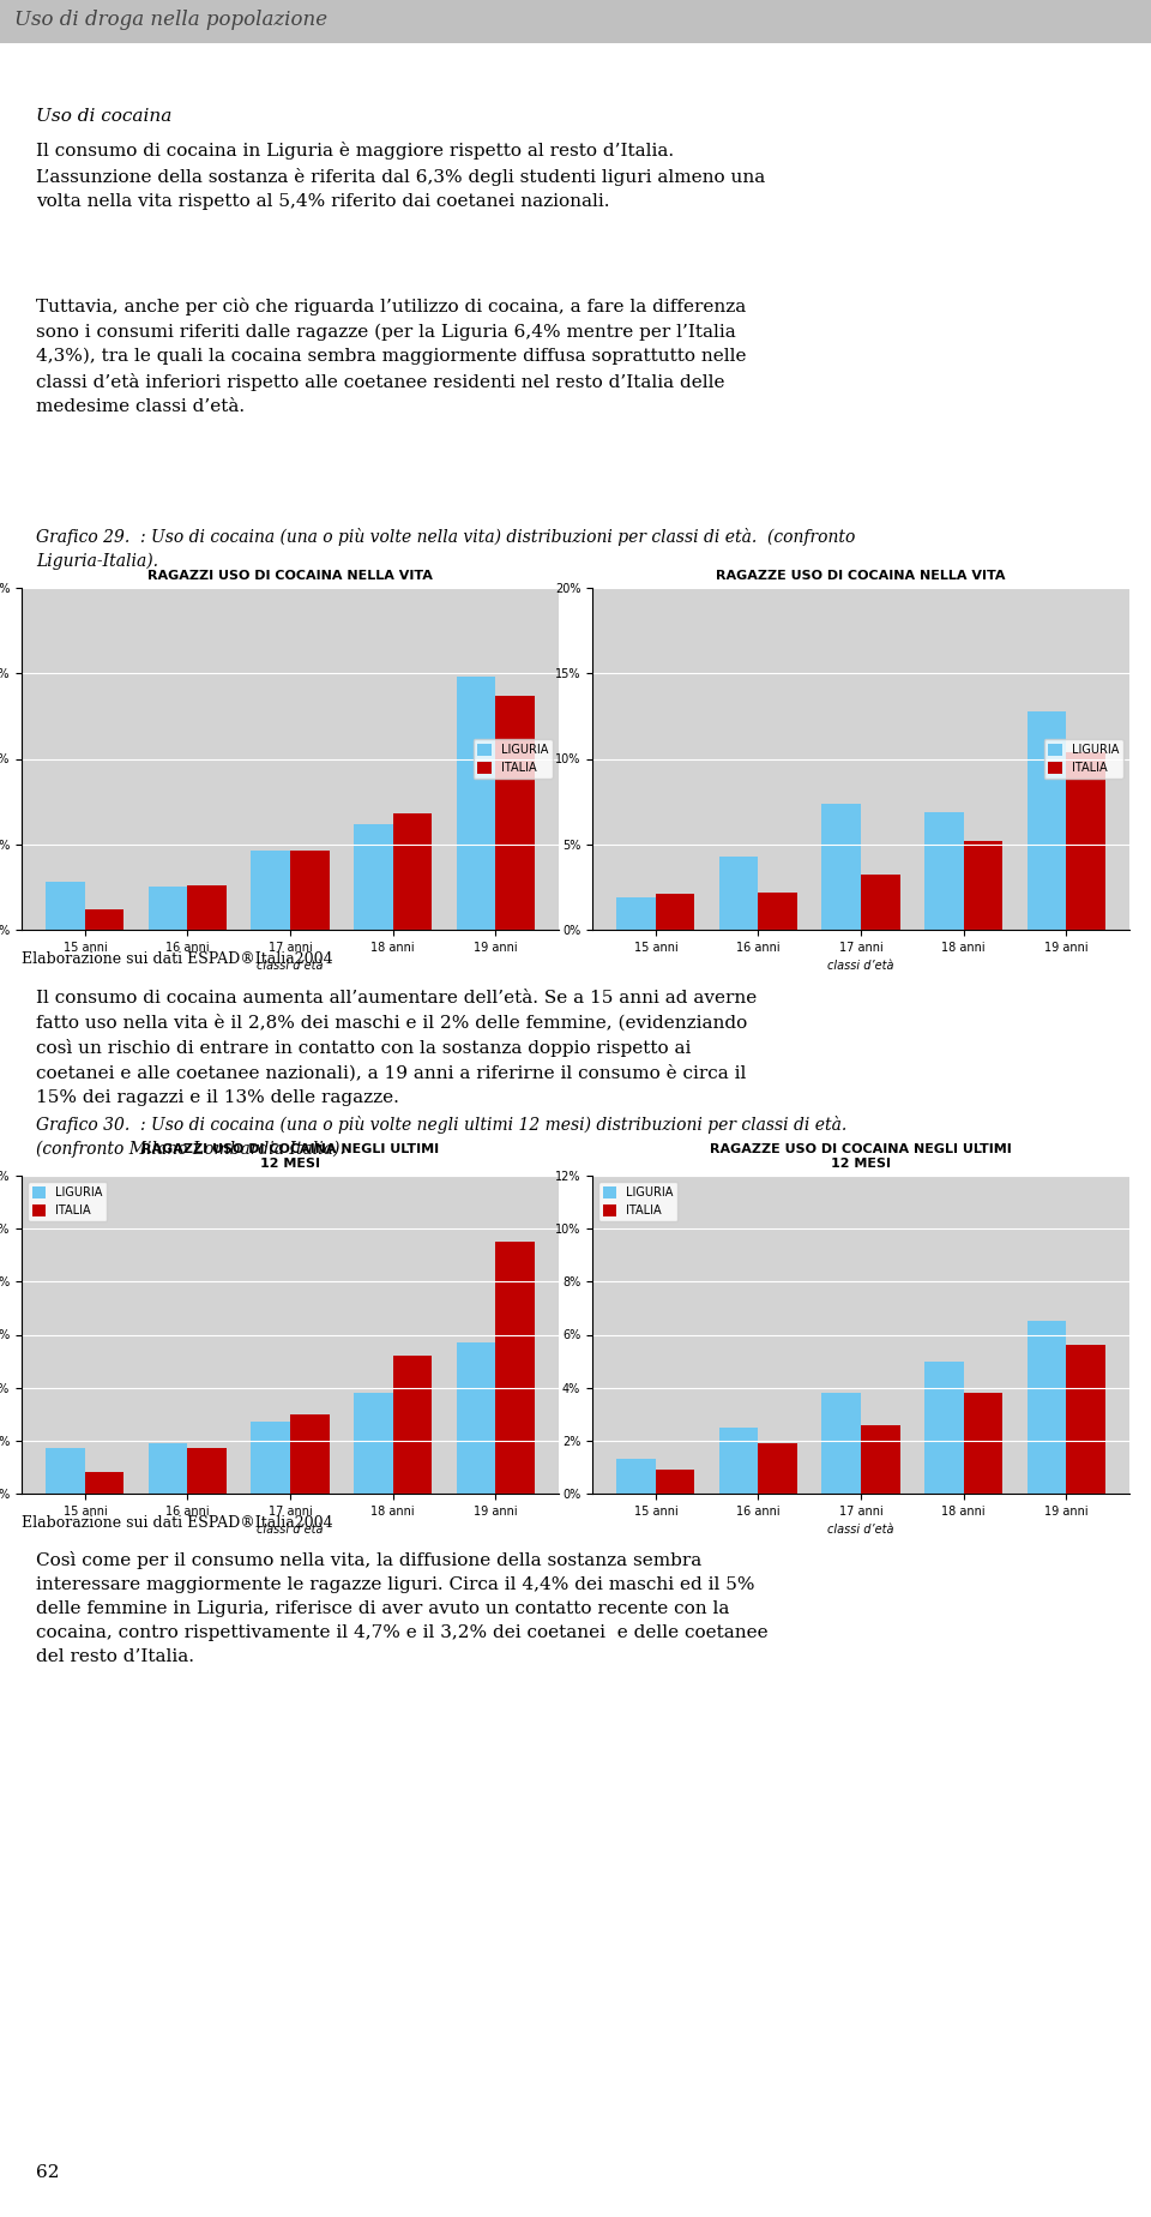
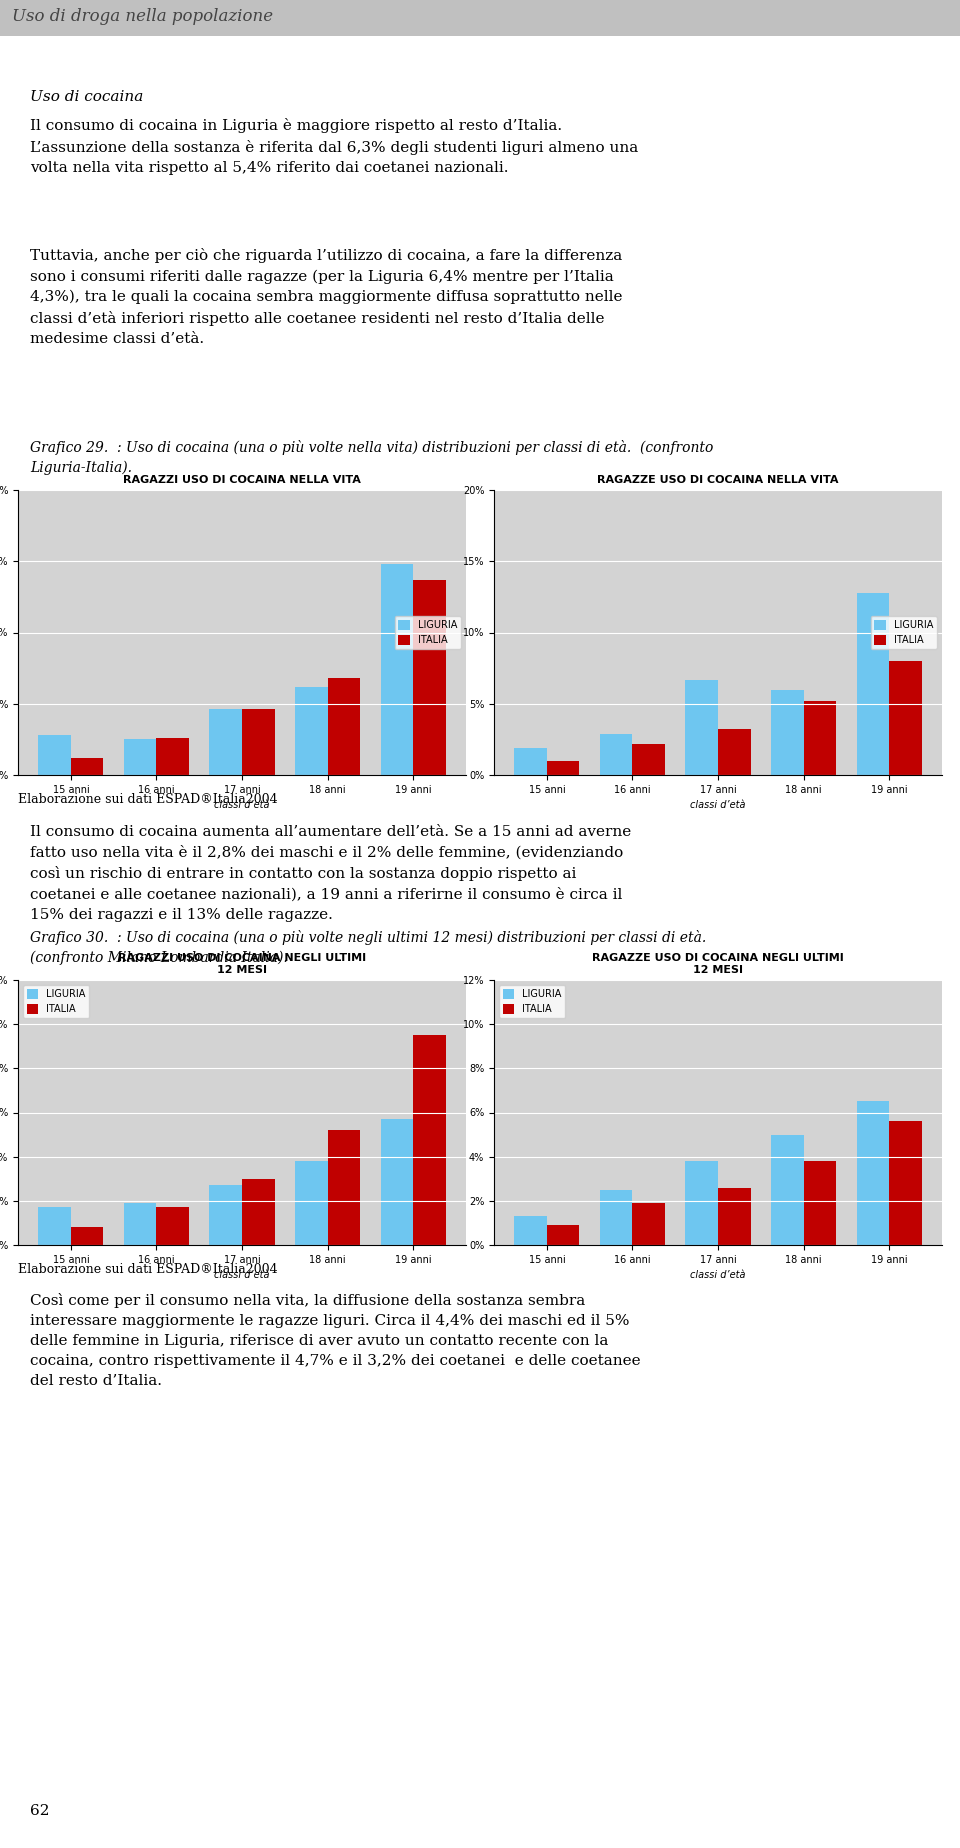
RAGAZZE USO DI COCAINA NELLA VITA/ITALIA/15 anni: 2.1% -> 1.0%
RAGAZZE USO DI COCAINA NELLA VITA/LIGURIA/16 anni: 4.3% -> 2.9%
RAGAZZE USO DI COCAINA NELLA VITA/LIGURIA/17 anni: 7.4% -> 6.7%
RAGAZZE USO DI COCAINA NELLA VITA/LIGURIA/18 anni: 6.9% -> 6.0%
RAGAZZE USO DI COCAINA NELLA VITA/ITALIA/19 anni: 10.4% -> 8.0%
